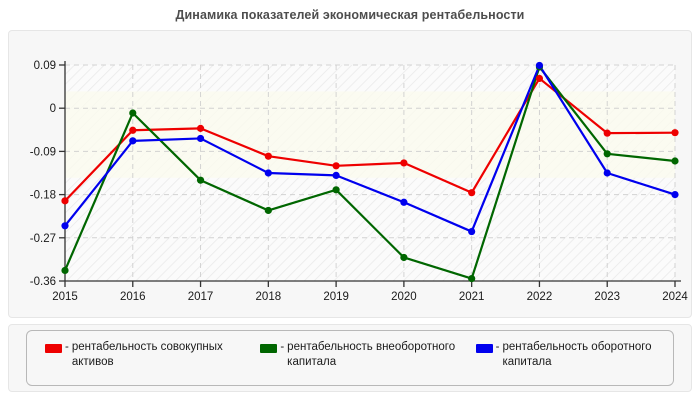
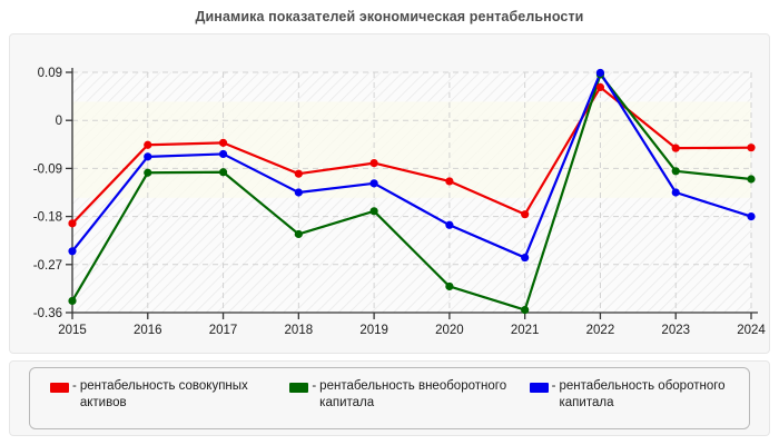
- рентабельность внеоборотного капитала/2016: -0.01 -> -0.10
- рентабельность внеоборотного капитала/2017: -0.15 -> -0.10
- рентабельность совокупных активов/2019: -0.12 -> -0.08
- рентабельность оборотного капитала/2019: -0.14 -> -0.12
